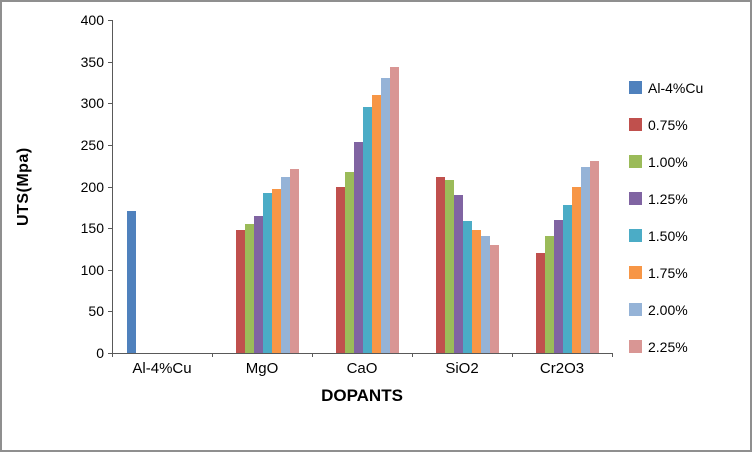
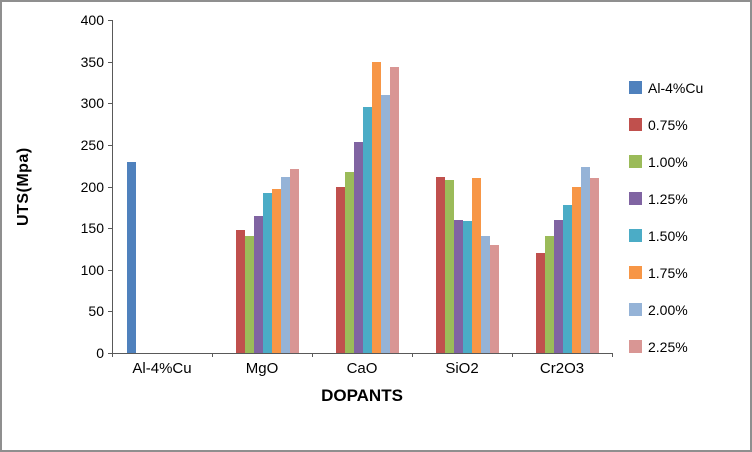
Al-4%Cu/Al-4%Cu: 170 -> 230
1.00%/MgO: 160 -> 140
1.75%/CaO: 310 -> 350
2.00%/CaO: 330 -> 310
1.25%/SiO2: 190 -> 160
1.75%/SiO2: 150 -> 210
2.25%/Cr2O3: 230 -> 210
